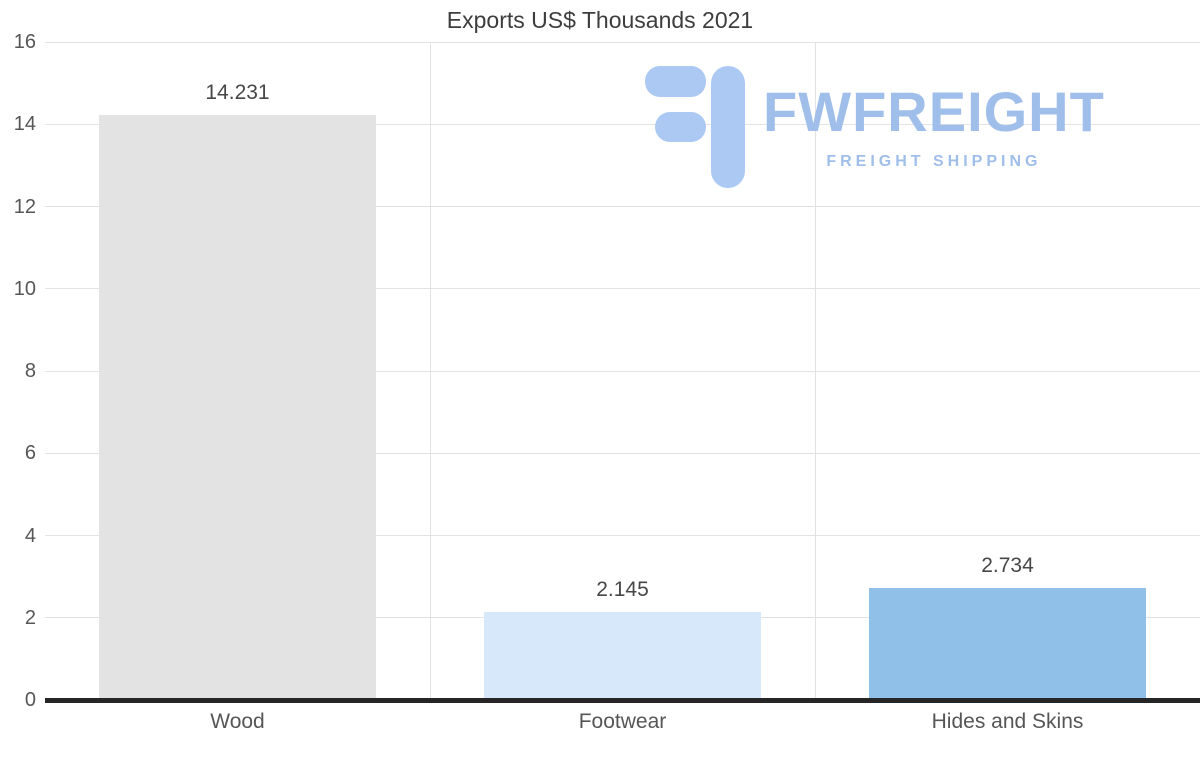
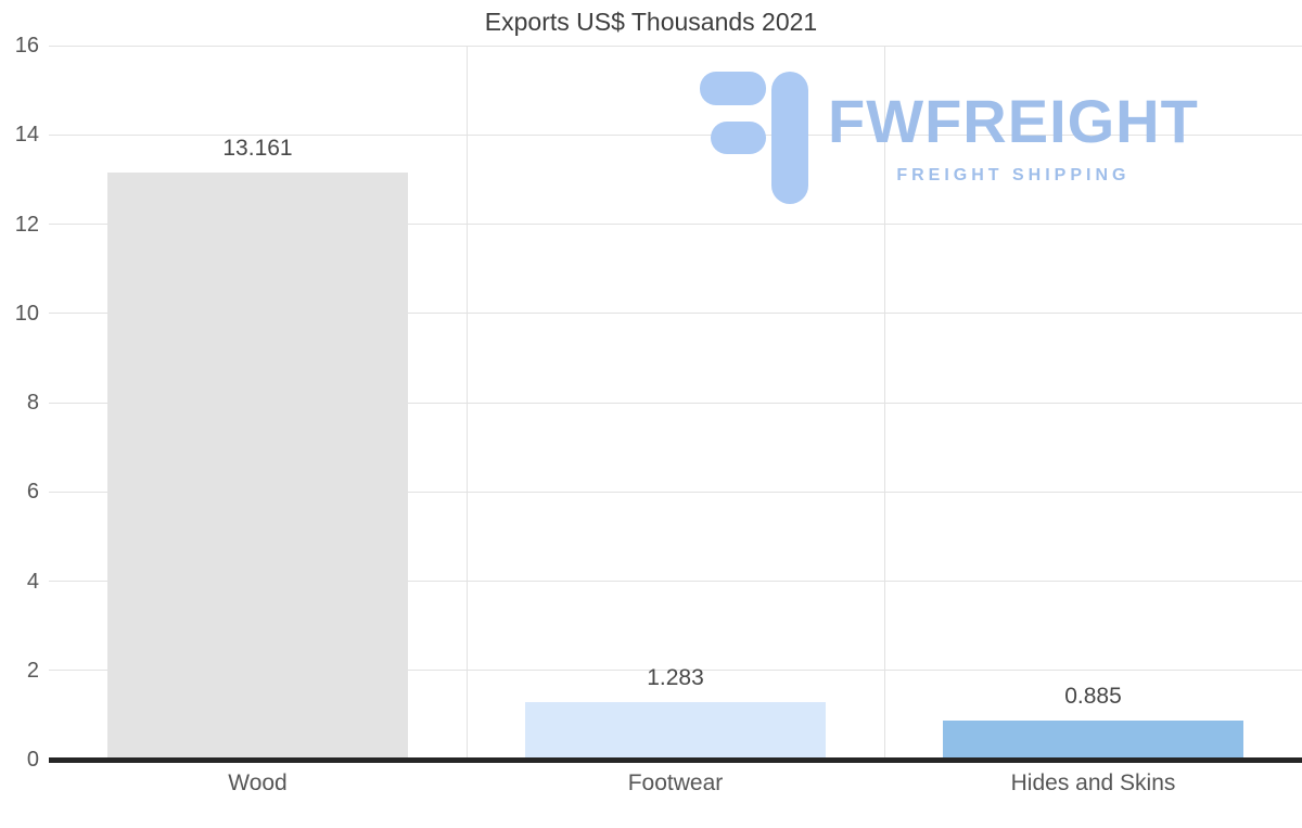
Wood: 14.231 -> 13.161
Footwear: 2.145 -> 1.283
Hides and Skins: 2.734 -> 0.885
